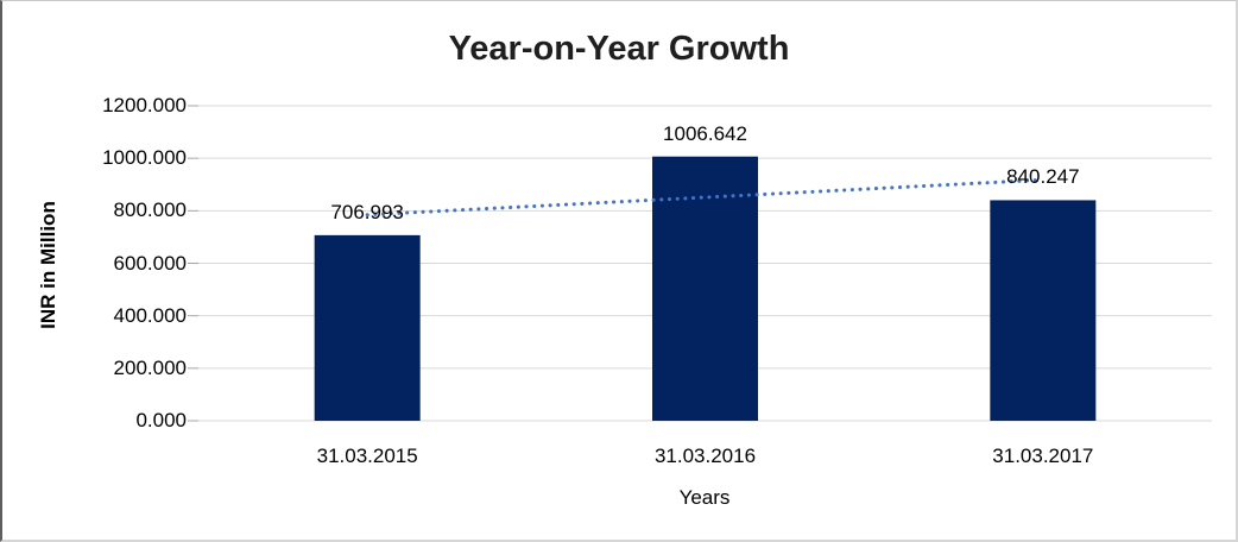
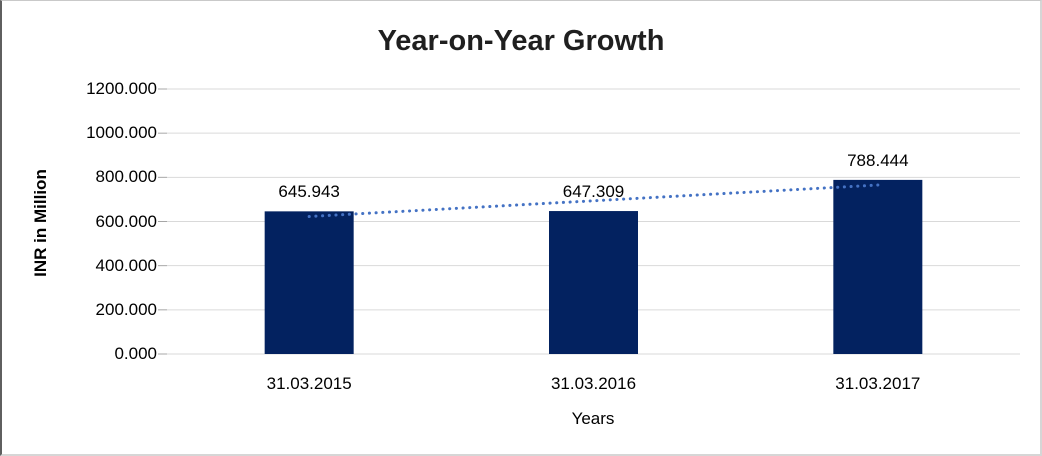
31.03.2015: 706.993 -> 645.943
31.03.2016: 1006.642 -> 647.309
31.03.2017: 840.247 -> 788.444
